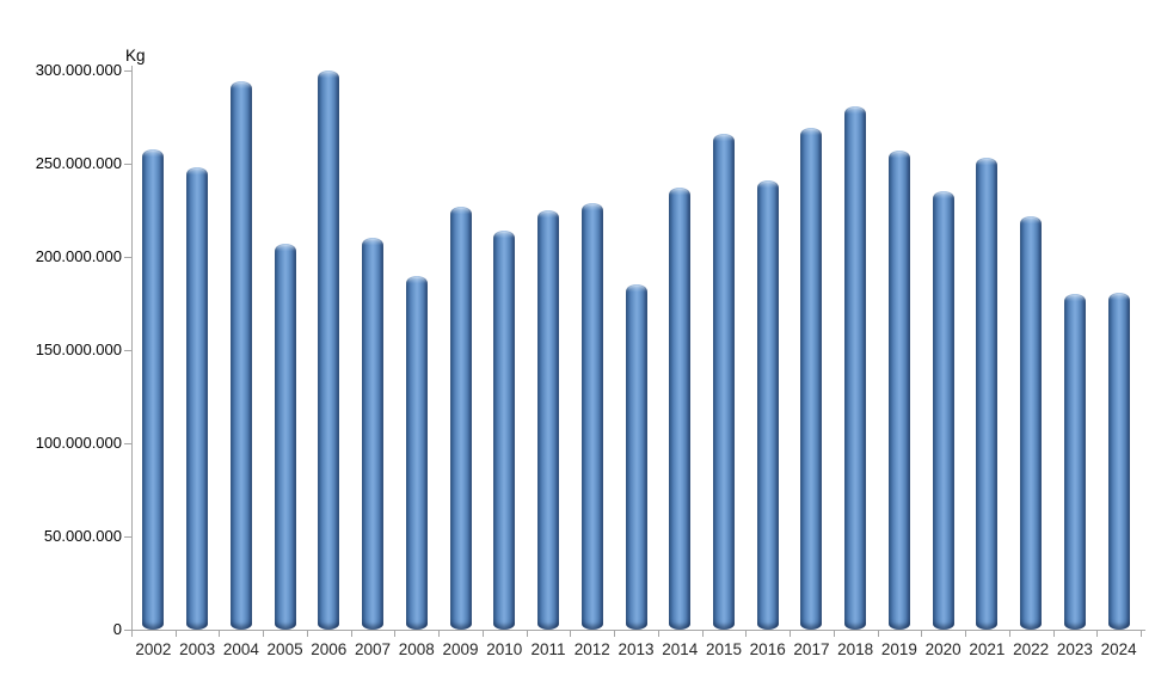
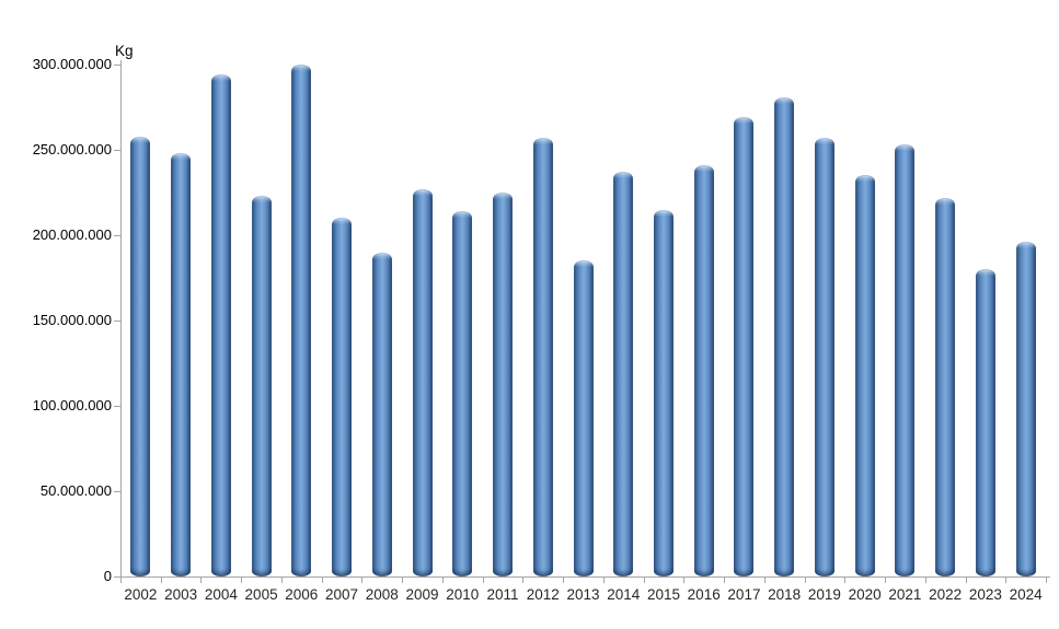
2005: 207000000 -> 223000000
2012: 229000000 -> 257000000
2015: 266000000 -> 215000000
2024: 181000000 -> 196000000
